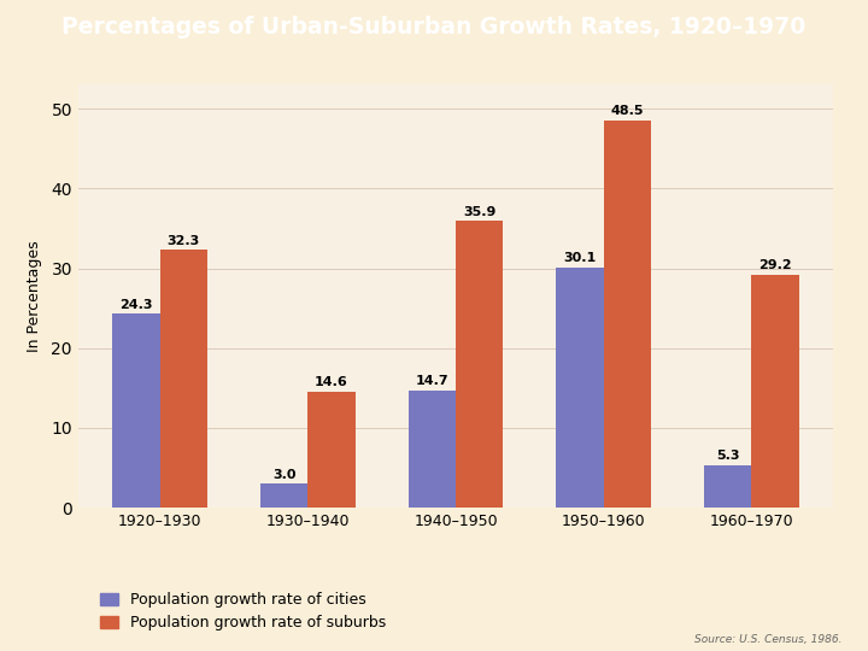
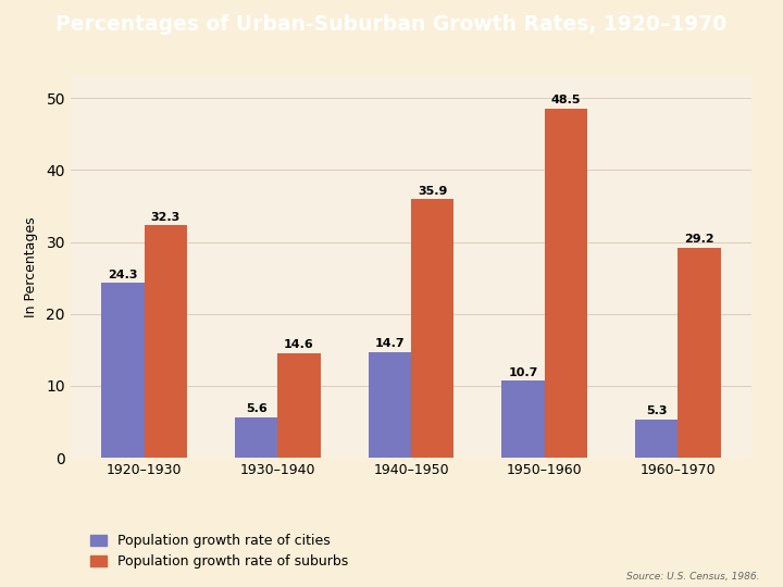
Population growth rate of cities/1930–1940: 3.0 -> 5.6
Population growth rate of cities/1950–1960: 30.1 -> 10.7
